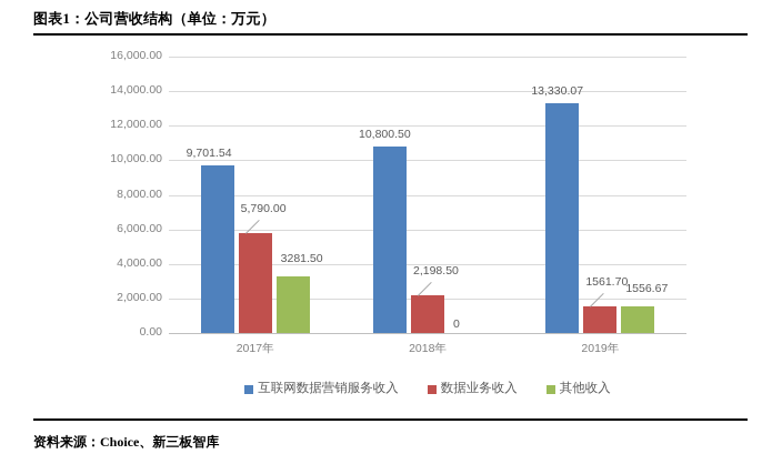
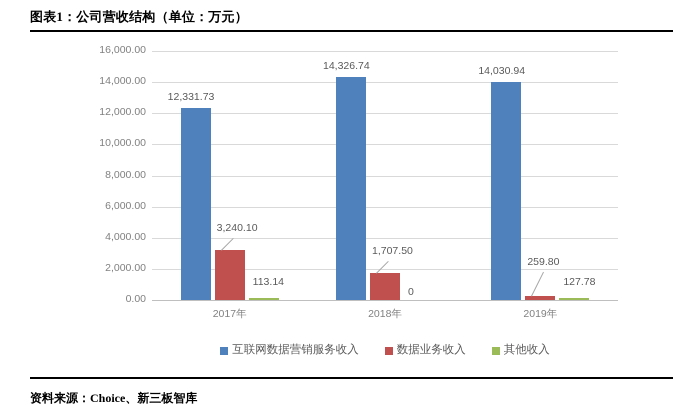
互联网数据营销服务收入/2017年: 9,701.54 -> 12,331.73
数据业务收入/2017年: 5,790.00 -> 3,240.10
其他收入/2017年: 3281.50 -> 113.14
互联网数据营销服务收入/2018年: 10,800.50 -> 14,326.74
数据业务收入/2018年: 2,198.50 -> 1,707.50
互联网数据营销服务收入/2019年: 13,330.07 -> 14,030.94
数据业务收入/2019年: 1561.70 -> 259.80
其他收入/2019年: 1556.67 -> 127.78
